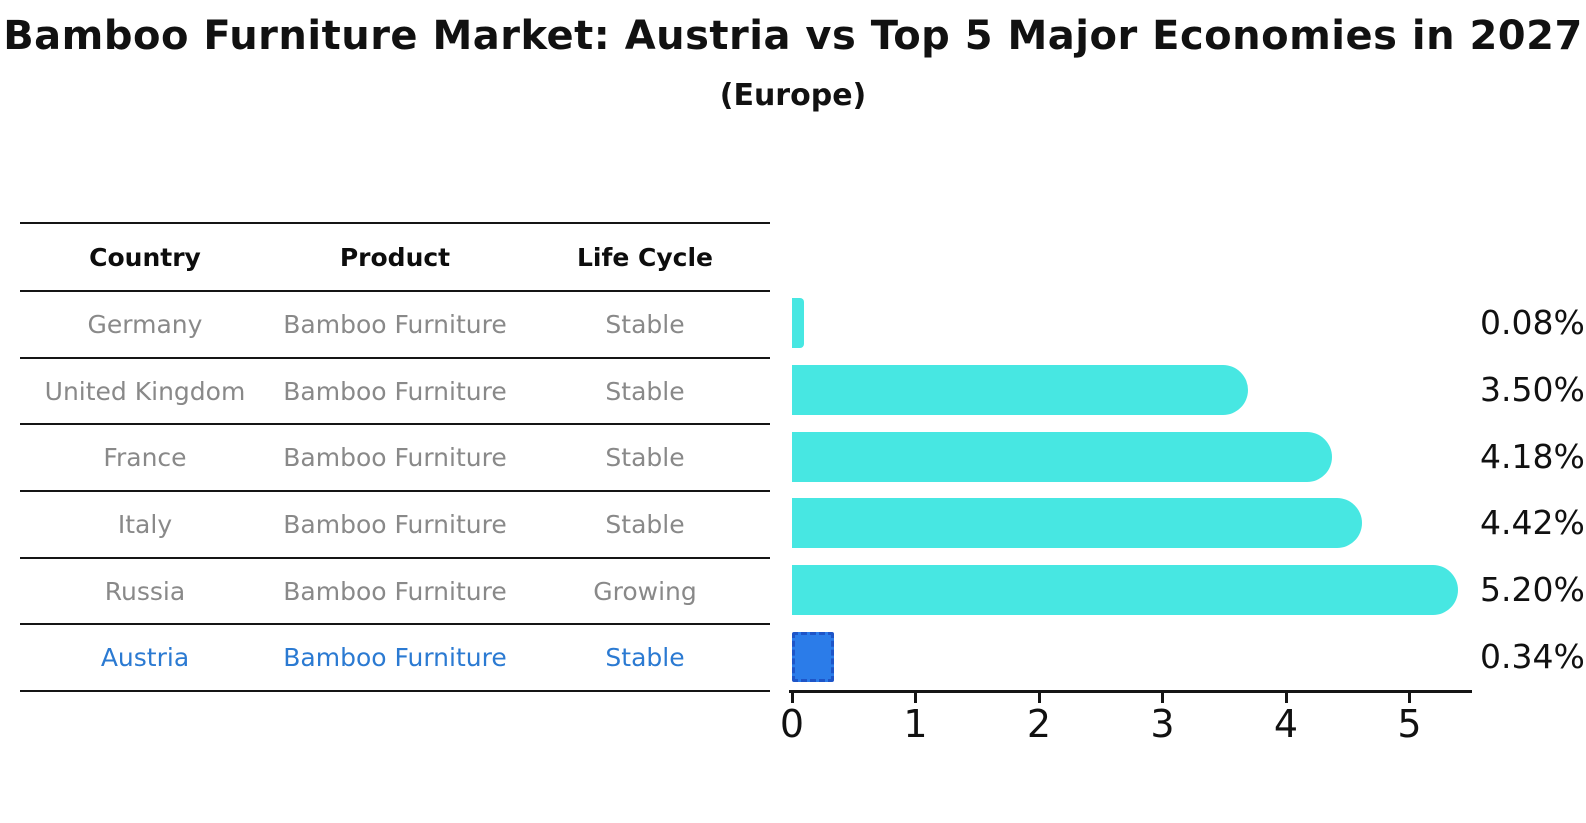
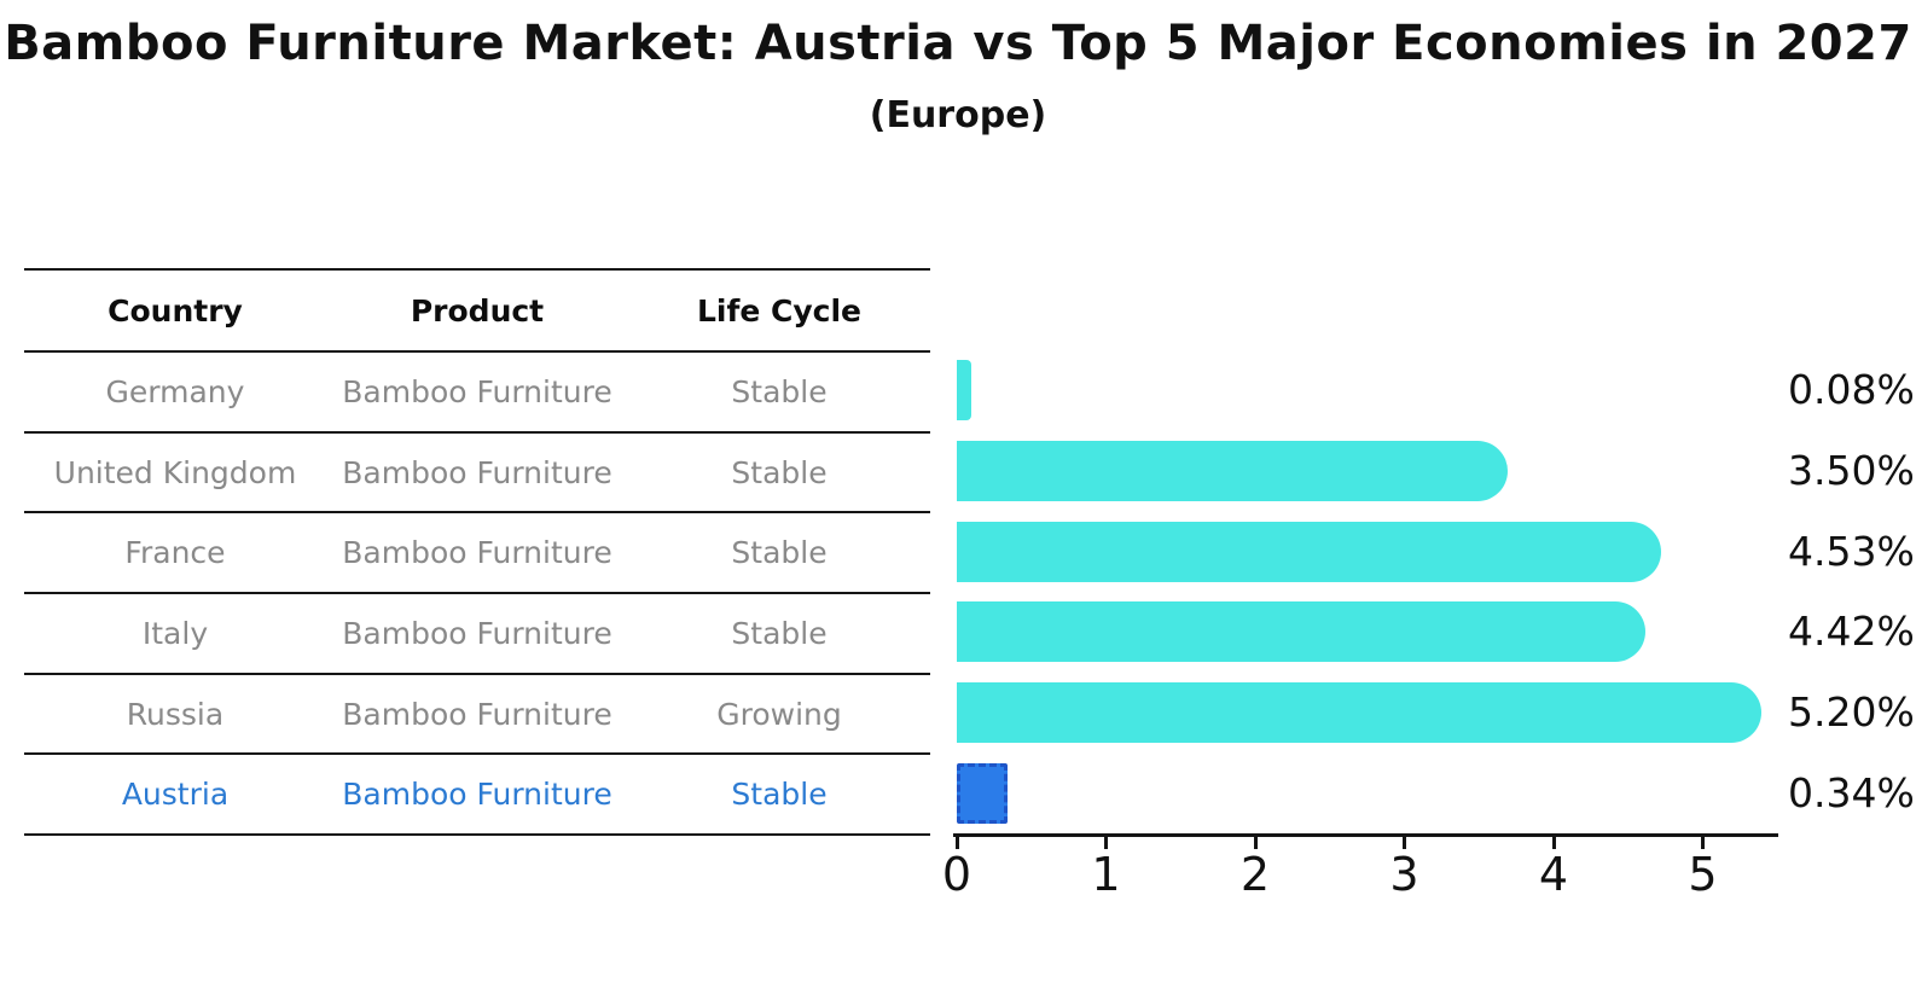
France: 4.18% -> 4.53%
